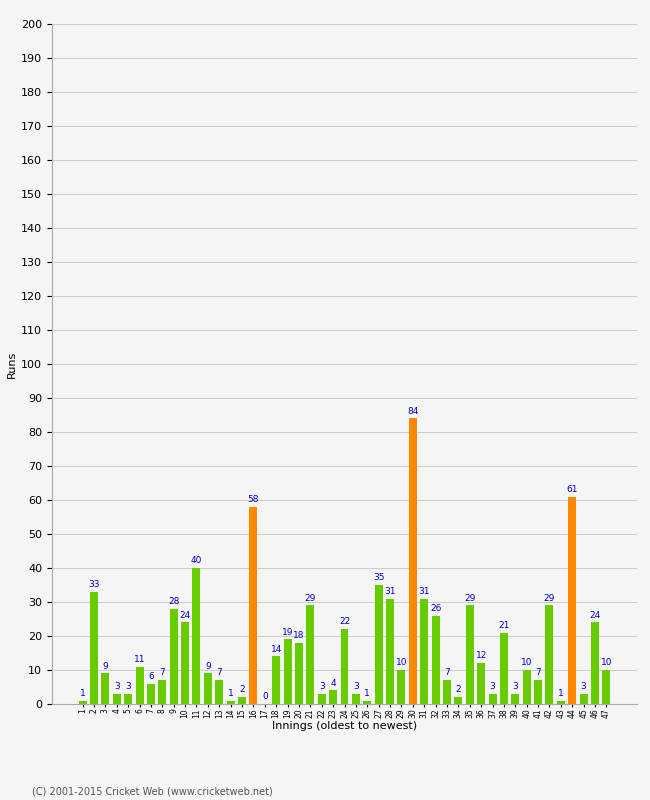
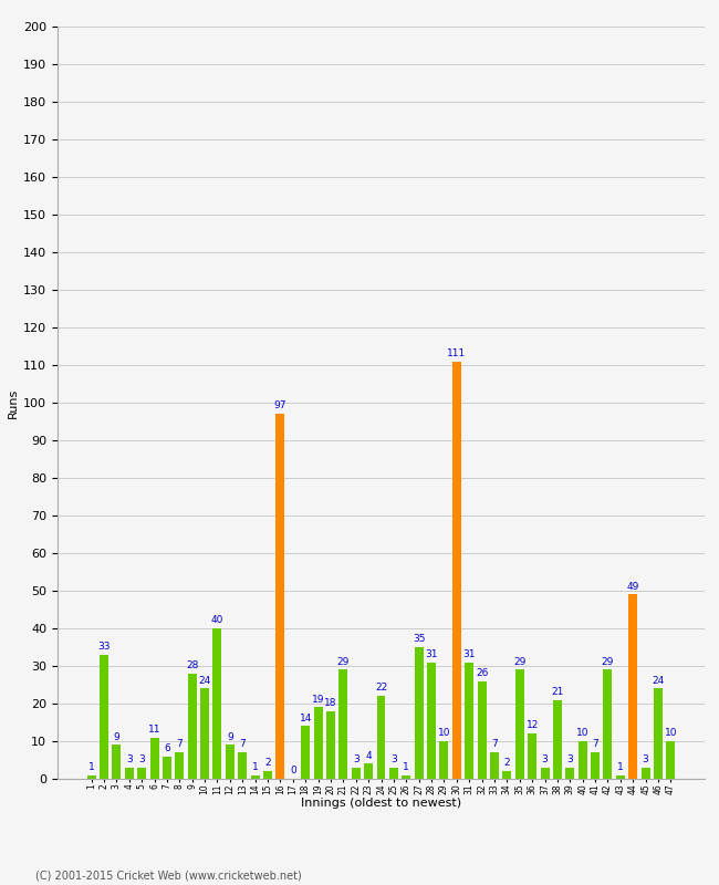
16: 58 -> 97
30: 84 -> 111
44: 61 -> 49
